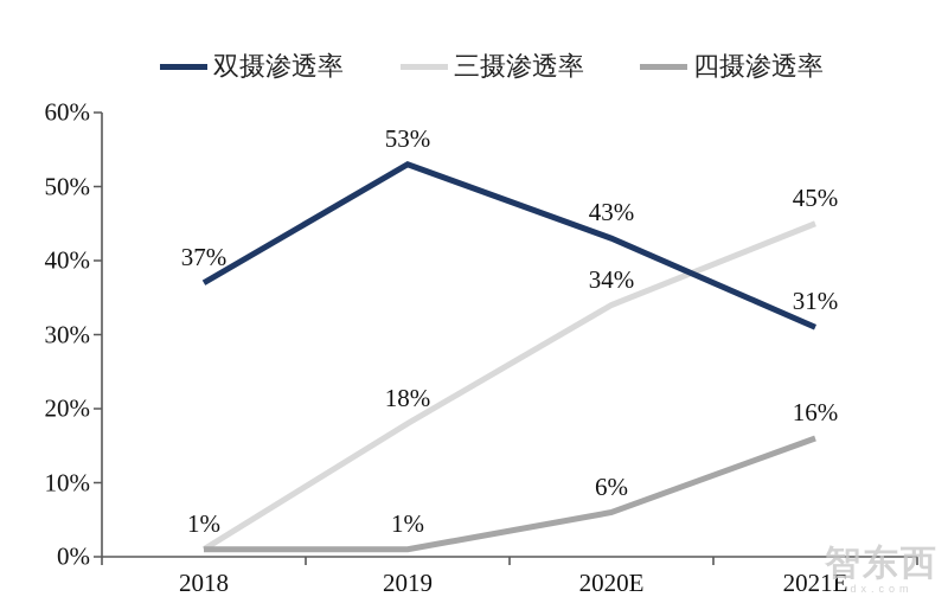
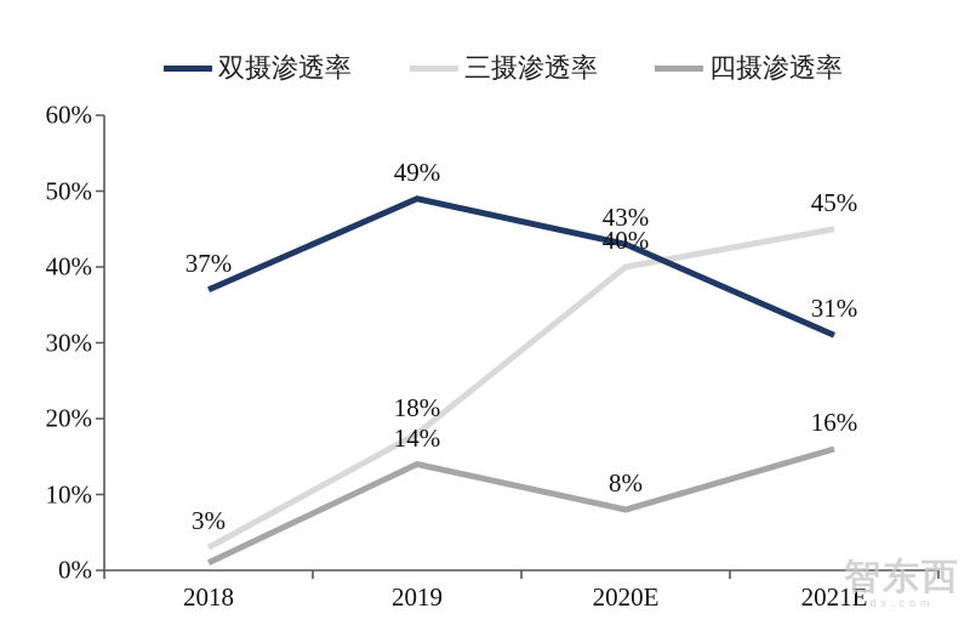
三摄渗透率/2018: 1% -> 3%
双摄渗透率/2019: 53% -> 49%
四摄渗透率/2019: 1% -> 14%
三摄渗透率/2020E: 34% -> 40%
四摄渗透率/2020E: 6% -> 8%
